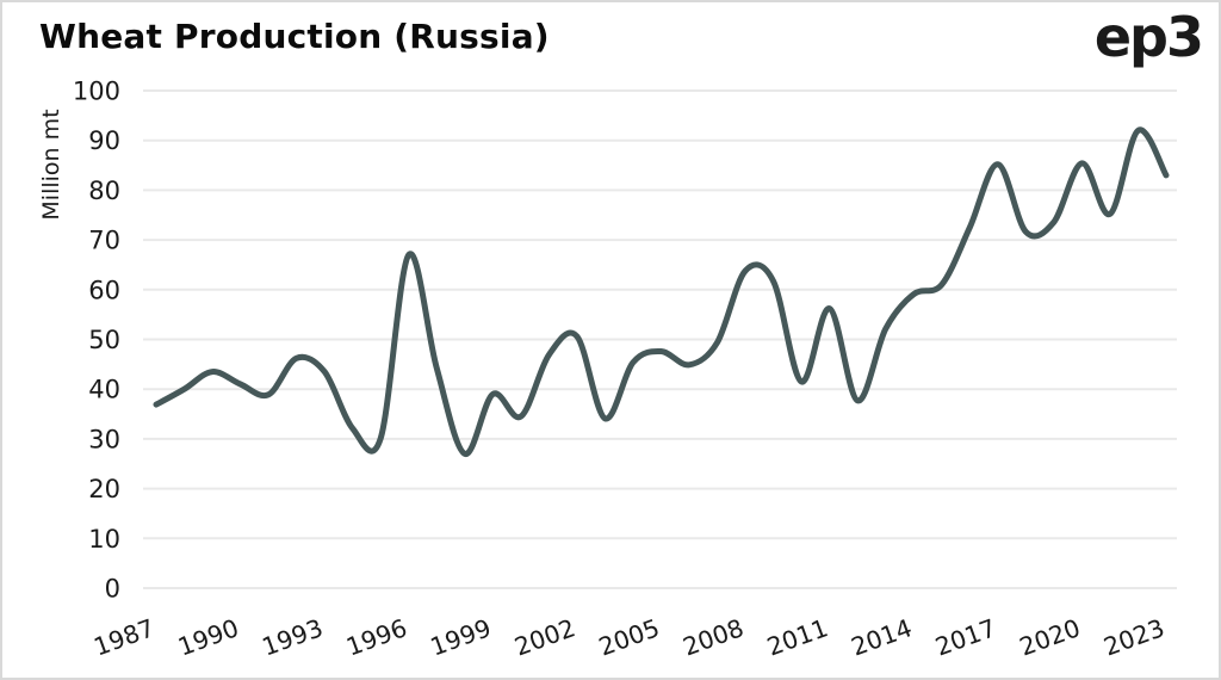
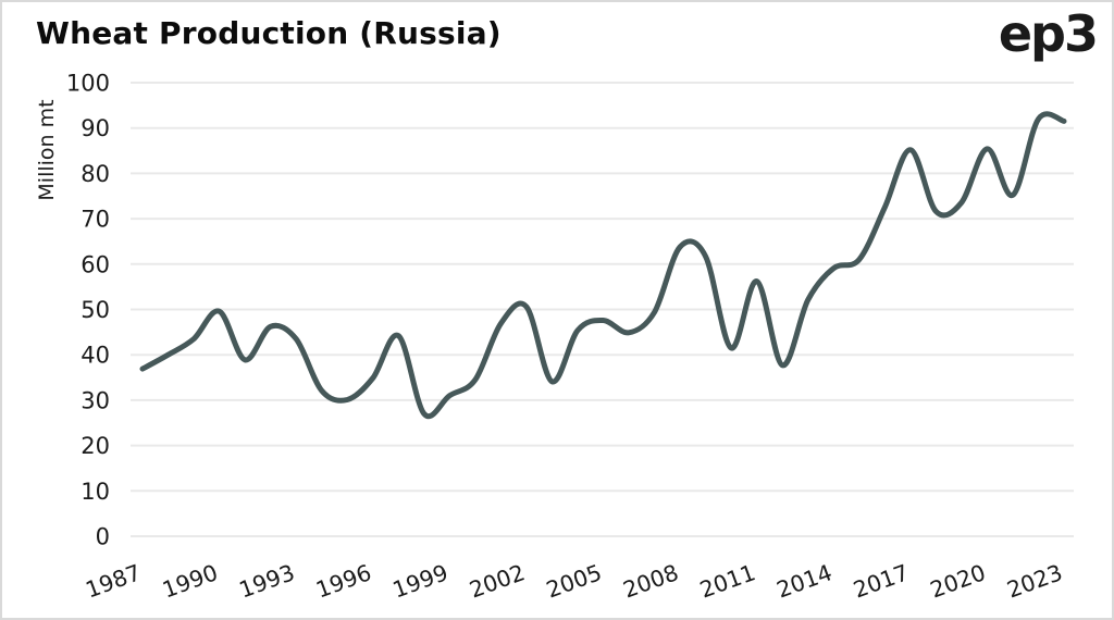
1990: 41 -> 50
1996: 67 -> 35
1999: 39 -> 31
2023: 83 -> 92
